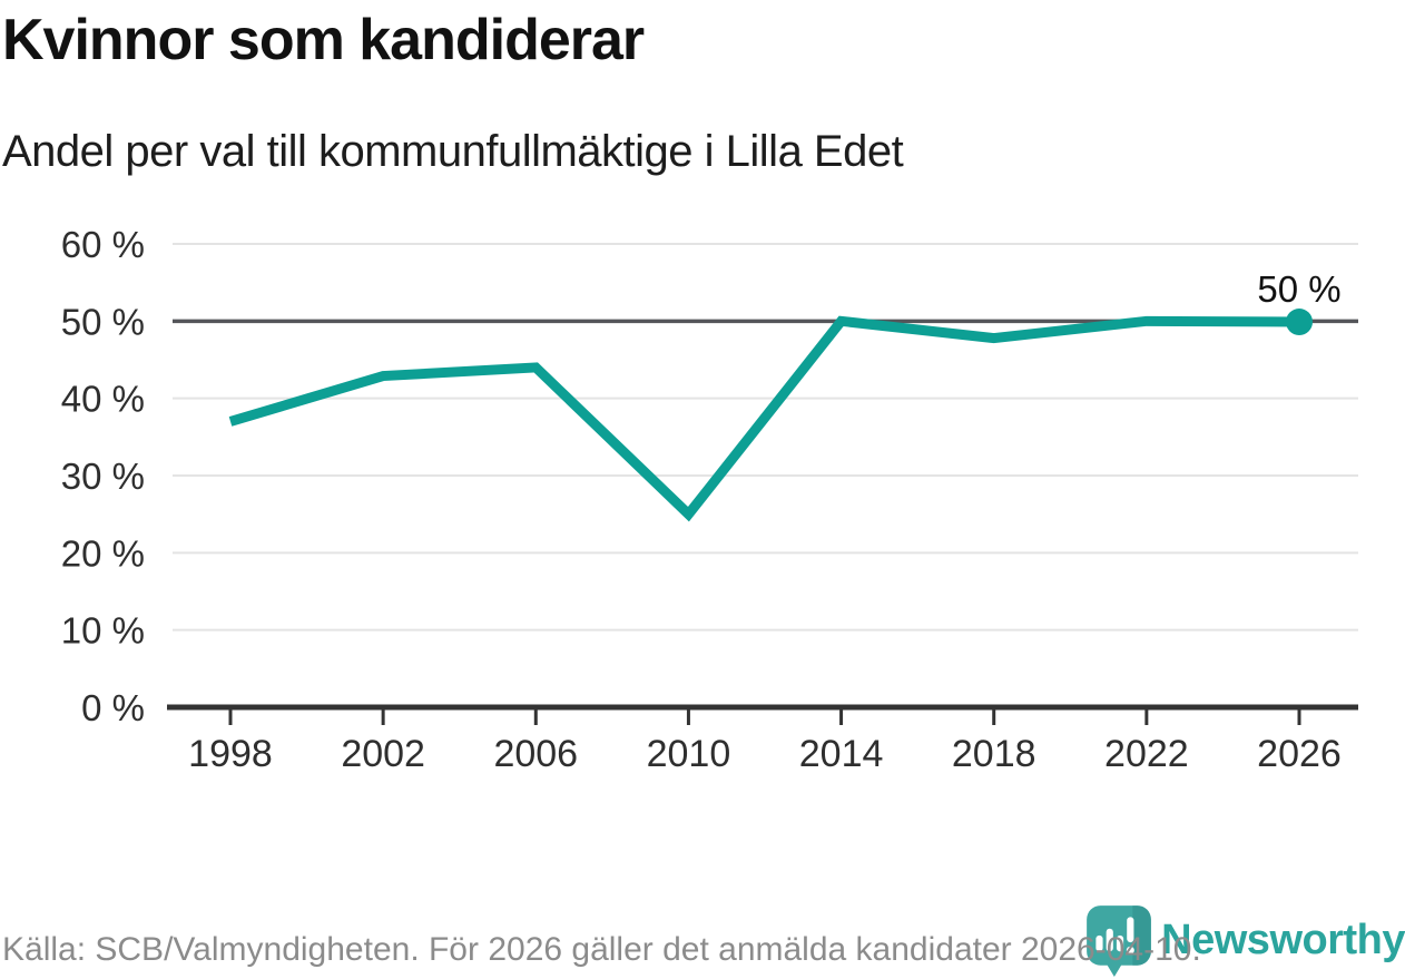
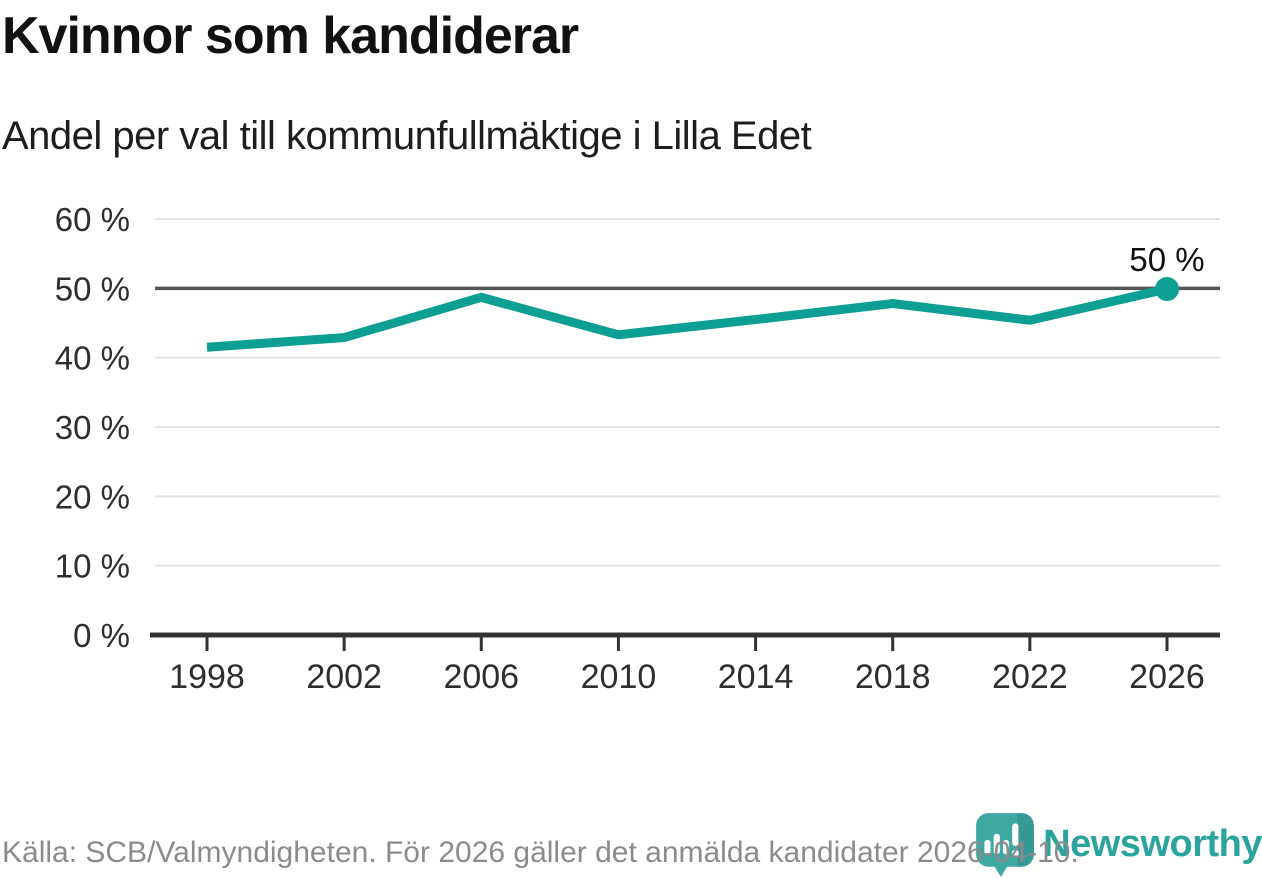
1998: 37% -> 42%
2006: 44% -> 49%
2010: 25% -> 43%
2014: 50% -> 46%
2022: 50% -> 45%
